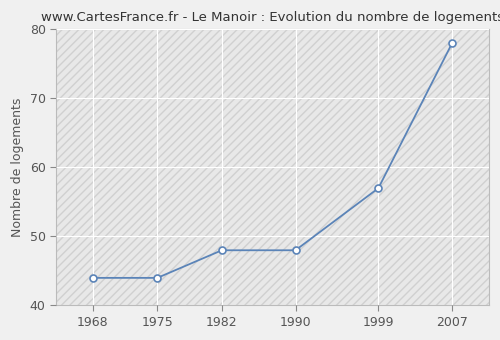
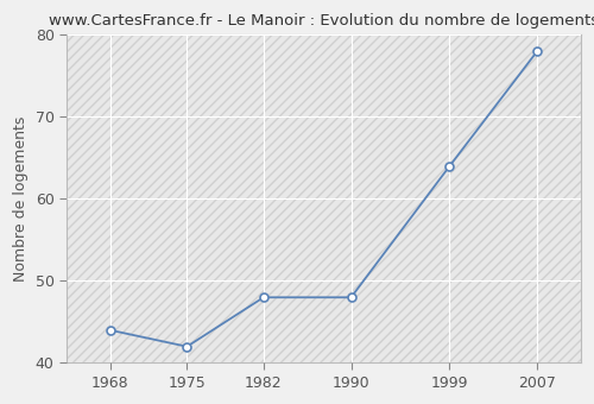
1975: 44 -> 42
1999: 57 -> 64
